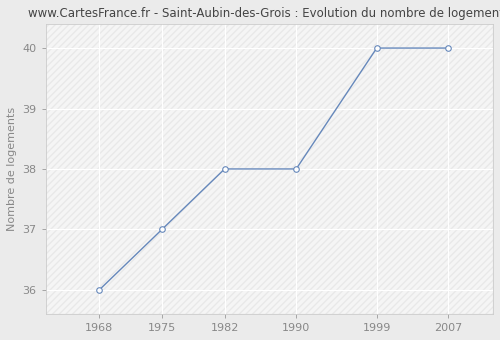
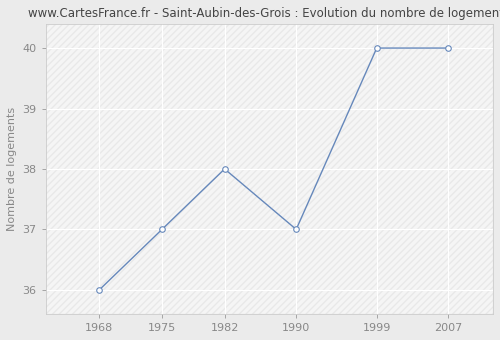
1990: 38 -> 37
